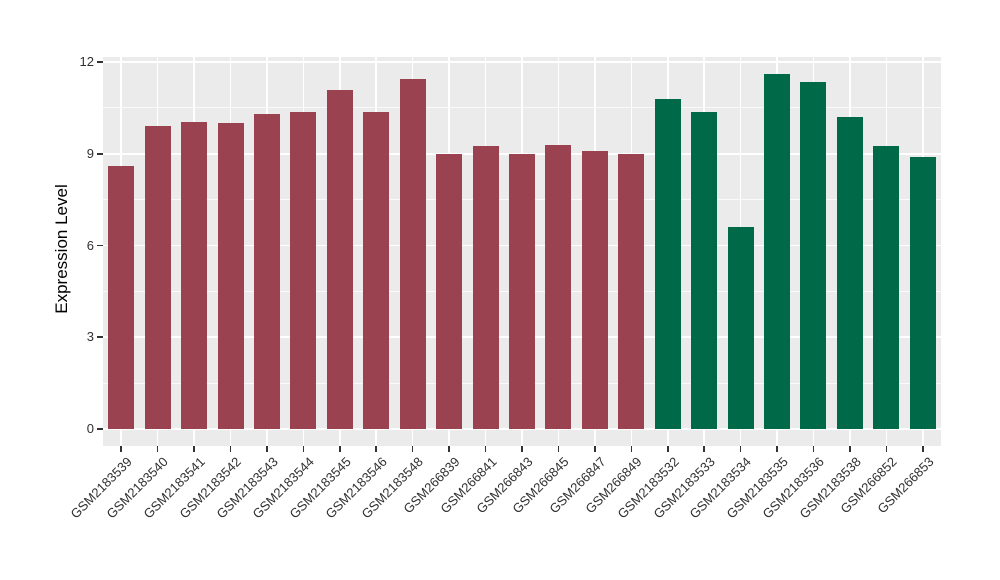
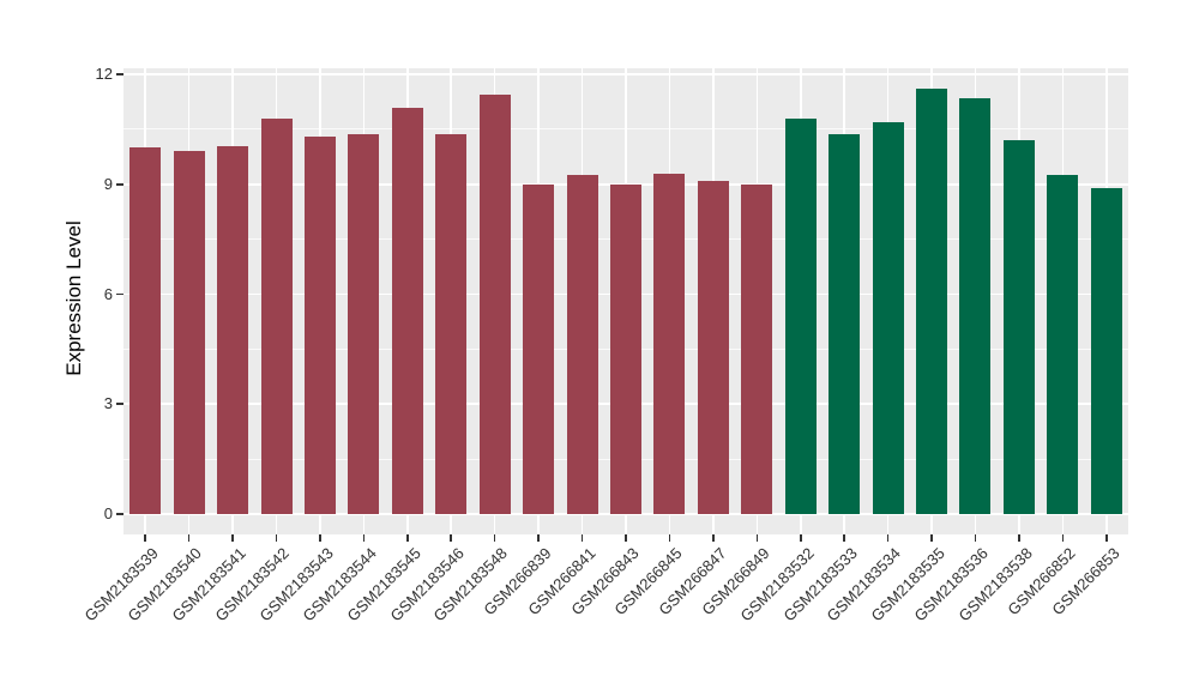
GSM2183539: 8.6 -> 10.0
GSM2183542: 10.0 -> 10.8
GSM2183534: 6.6 -> 10.7
